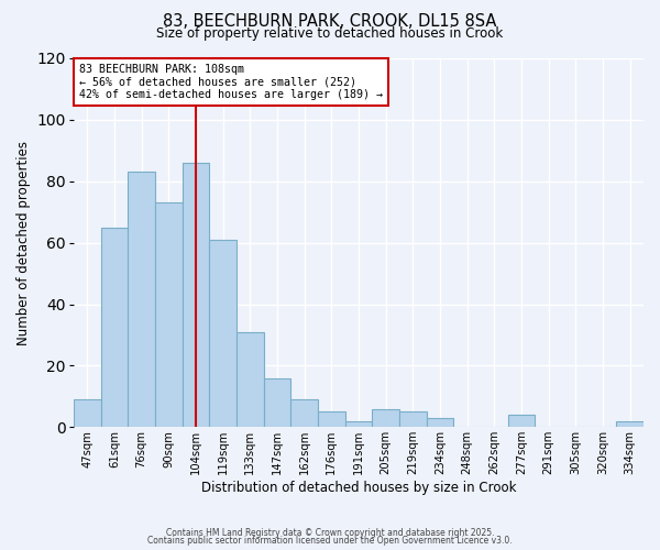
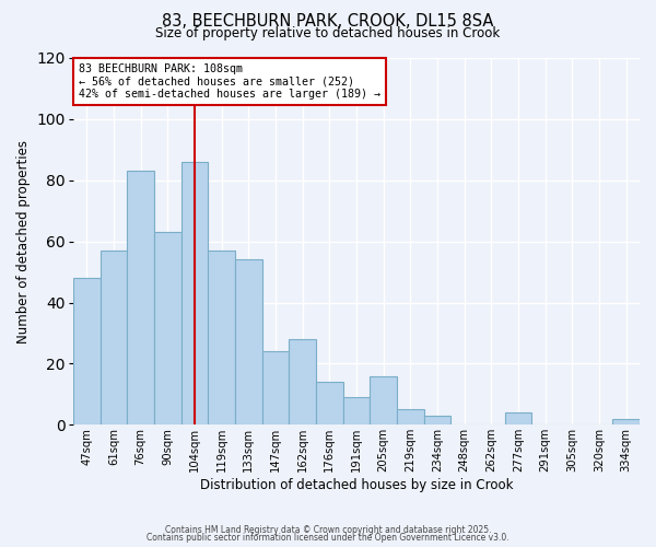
47sqm: 9 -> 48
61sqm: 65 -> 57
90sqm: 73 -> 63
119sqm: 61 -> 57
133sqm: 31 -> 54
147sqm: 16 -> 24
162sqm: 9 -> 28
176sqm: 5 -> 14
191sqm: 2 -> 9
205sqm: 6 -> 16
